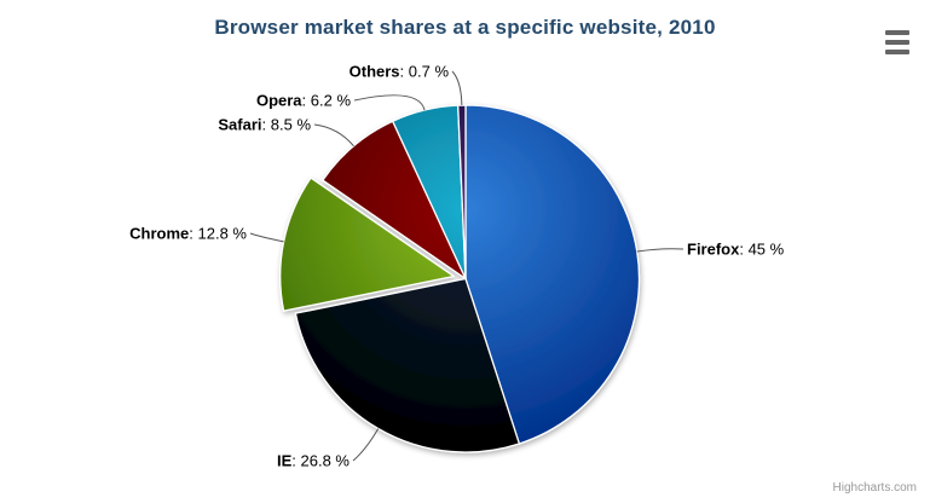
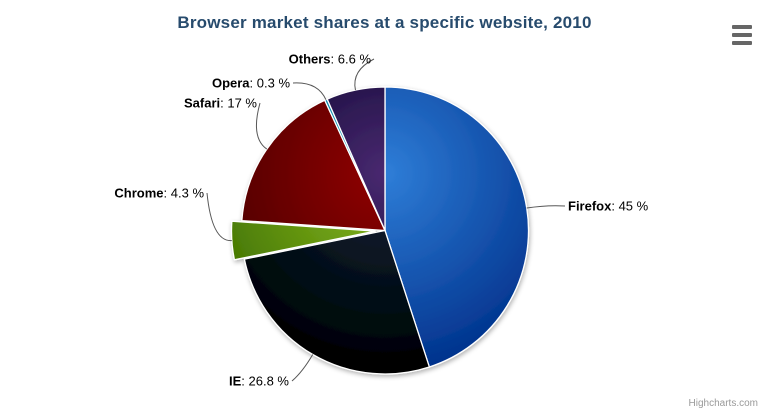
Chrome: 12.8 -> 4.3
Safari: 8.5 -> 17
Opera: 6.2 -> 0.3
Others: 0.7 -> 6.6
